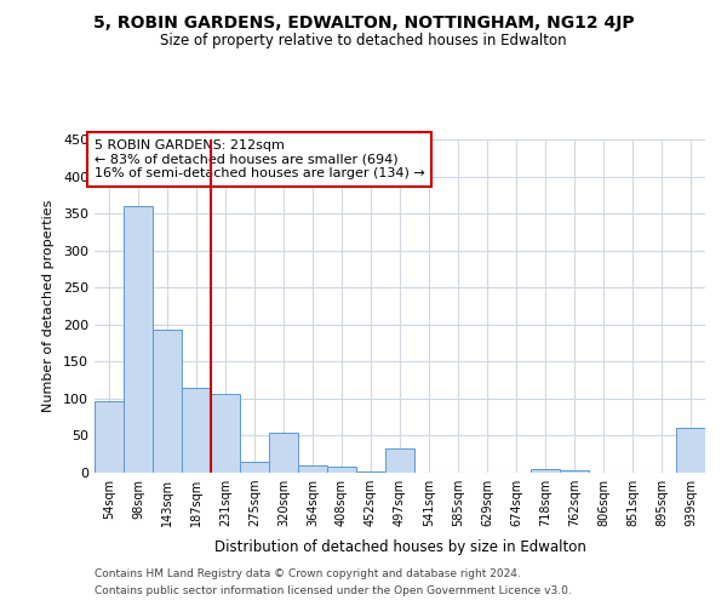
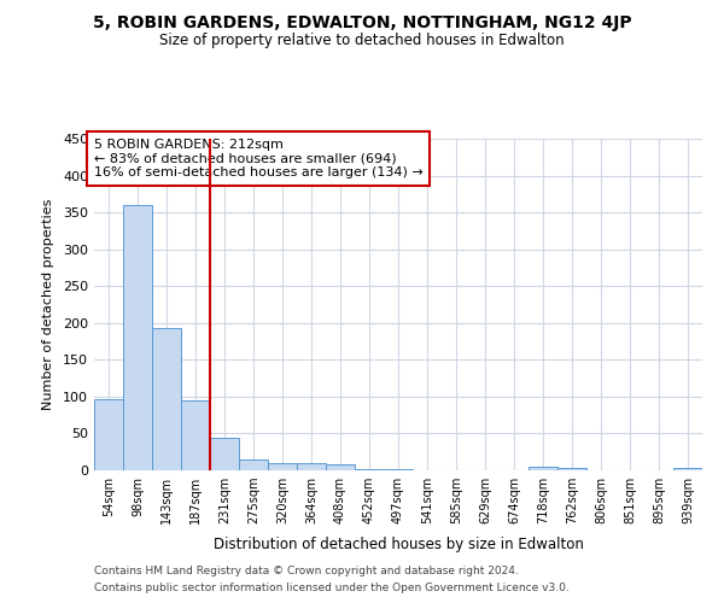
187sqm: 114 -> 95
231sqm: 106 -> 45
320sqm: 54 -> 10
497sqm: 32 -> 1
939sqm: 60 -> 3
